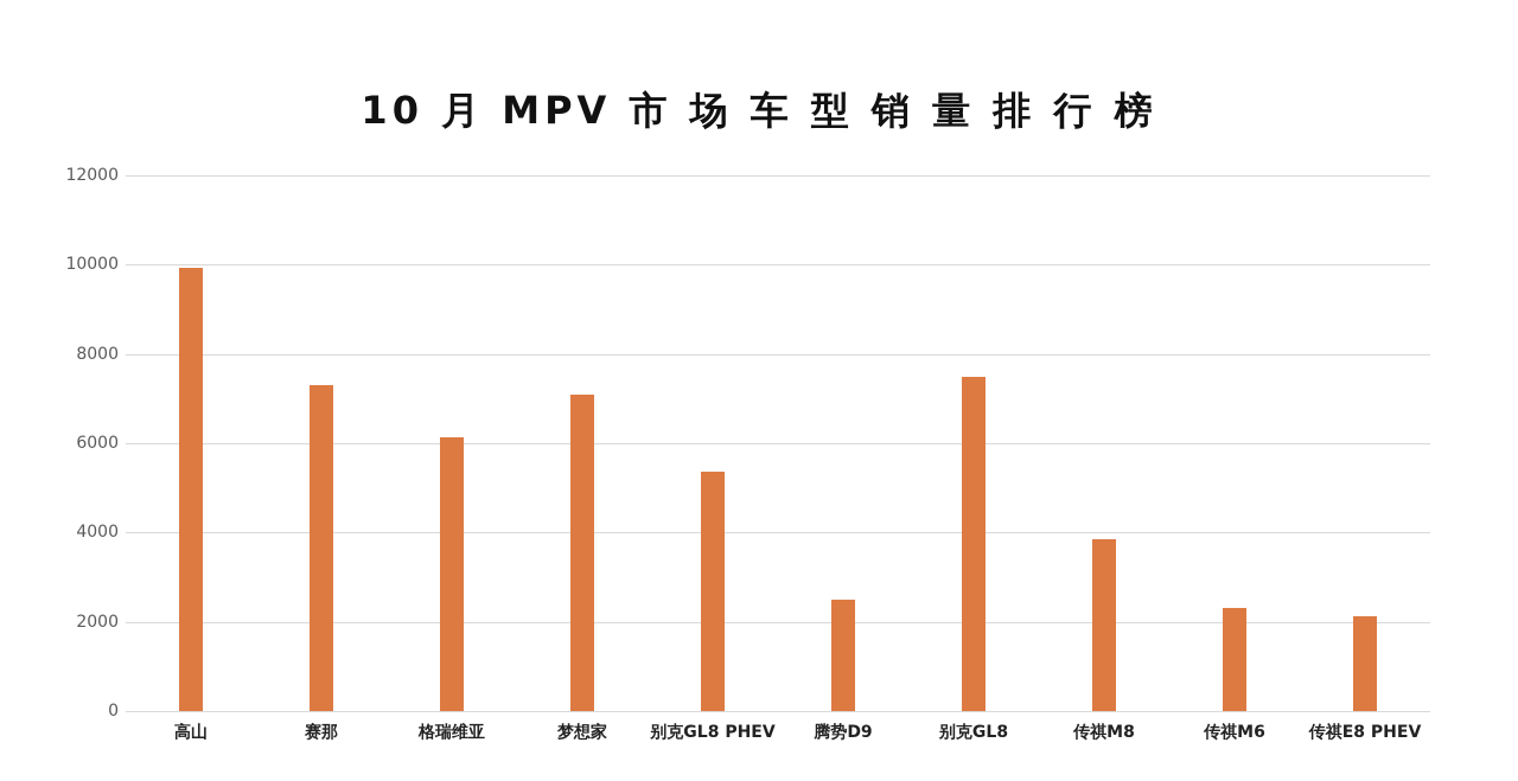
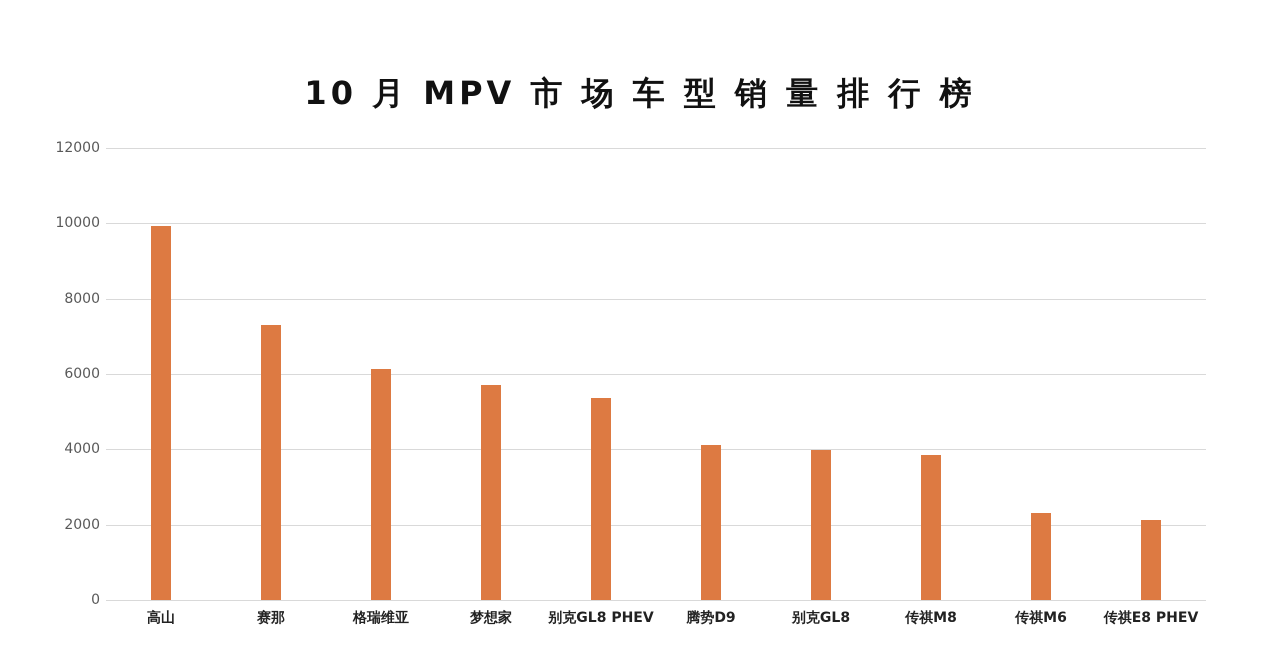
梦想家: 7100 -> 5700
腾势D9: 2500 -> 4100
别克GL8: 7500 -> 4000
